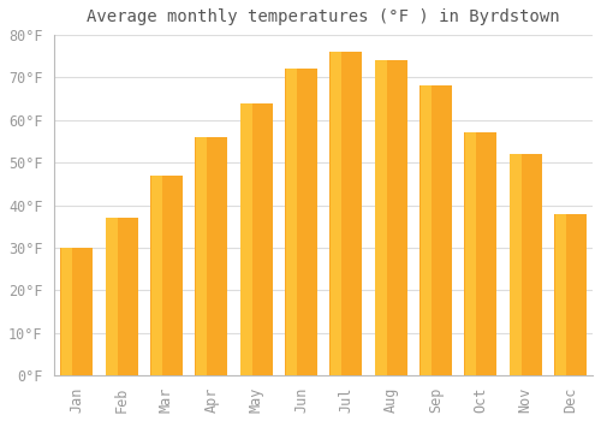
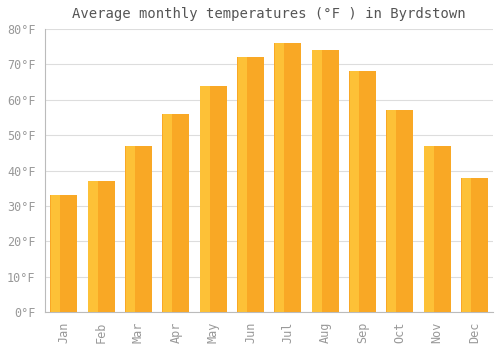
Jan: 30°F -> 33°F
Nov: 52°F -> 47°F
